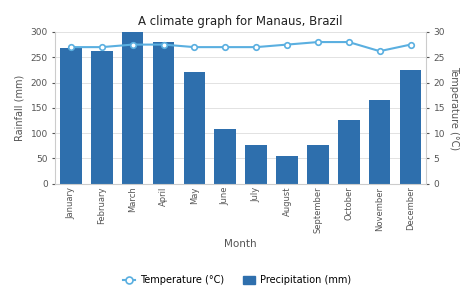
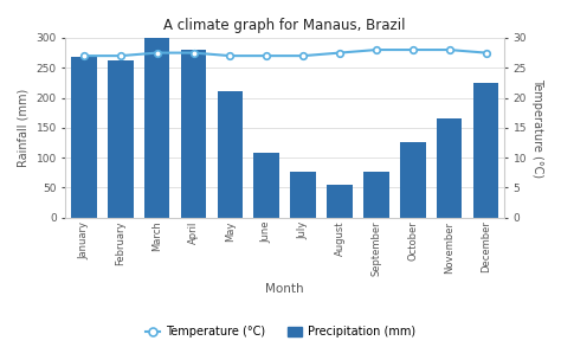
Precipitation (mm)/May: 220 -> 210
Temperature (°C)/November: 26.2 -> 28.0
